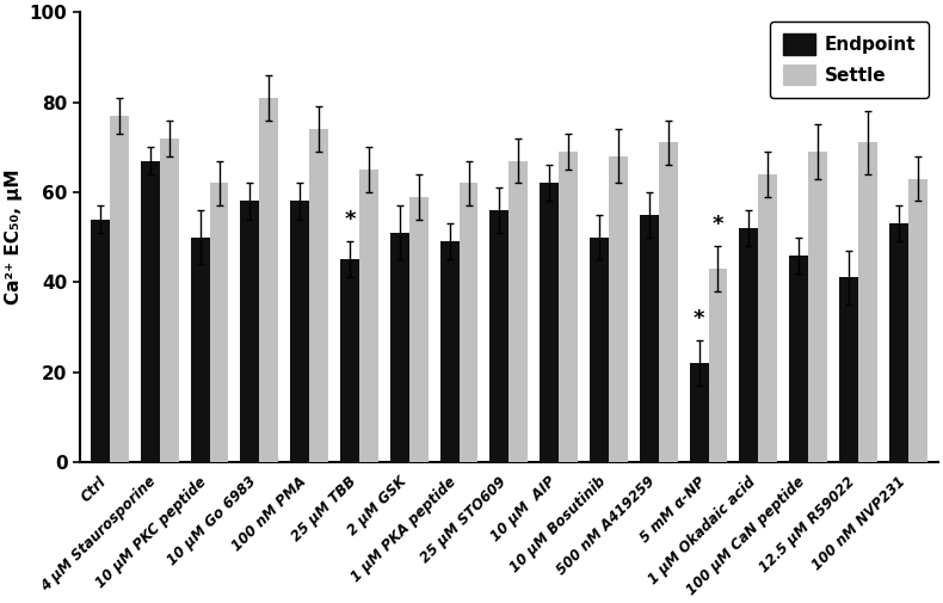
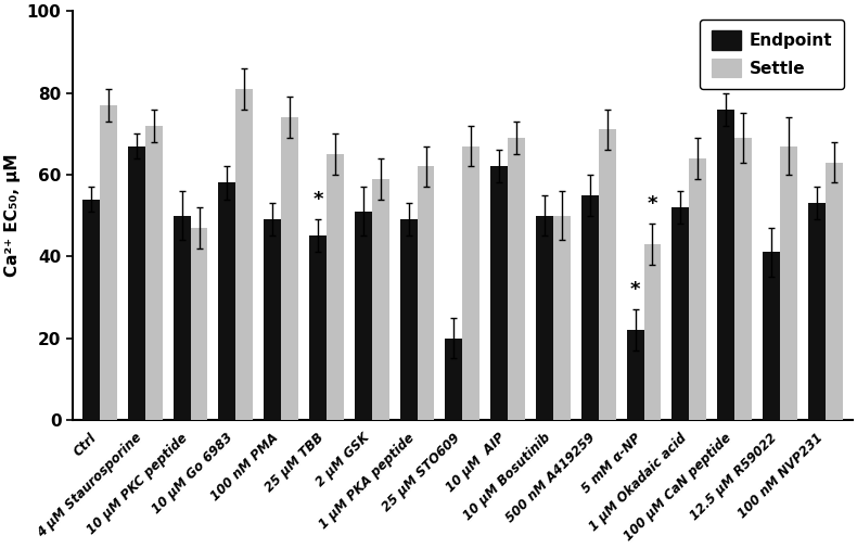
Settle/10 μM PKC peptide: 62 -> 47
Endpoint/100 nM PMA: 58 -> 49
Endpoint/25 μM STO609: 56 -> 20
Settle/10 μM Bosutinib: 68 -> 50
Endpoint/100 μM CaN peptide: 46 -> 76
Settle/12.5 μM R59022: 71 -> 67
